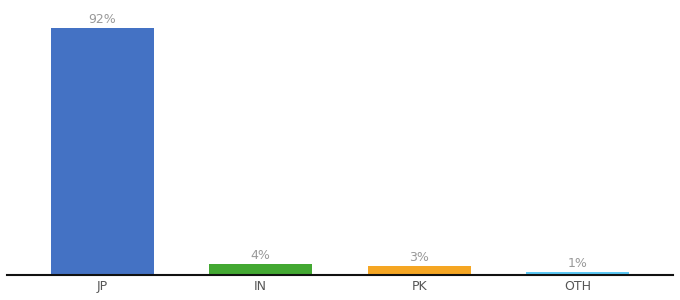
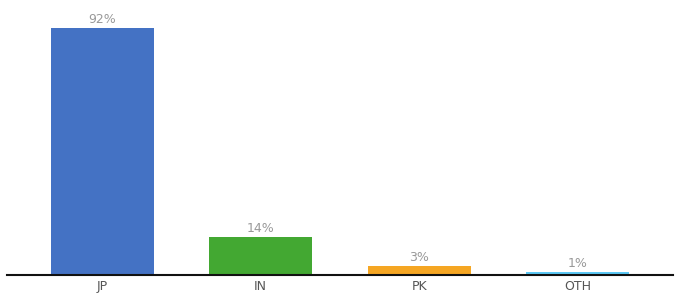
IN: 4% -> 14%
